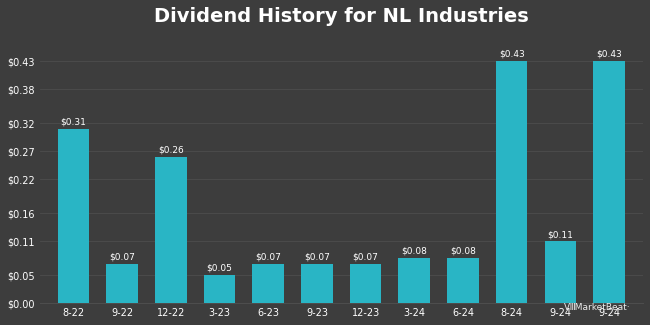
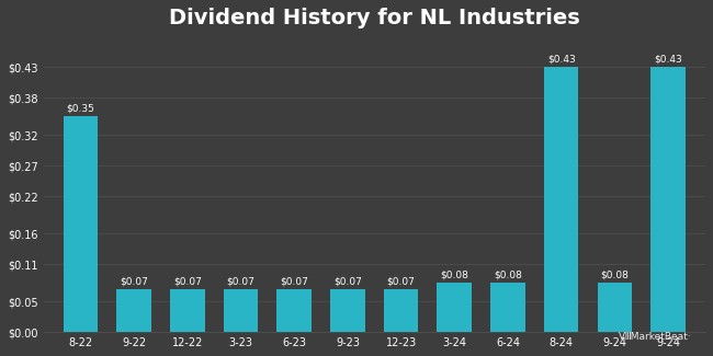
8-22: $0.31 -> $0.35
12-22: $0.26 -> $0.07
3-23: $0.05 -> $0.07
9-24: $0.11 -> $0.08
